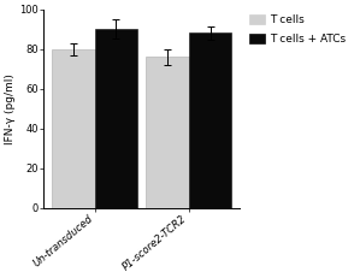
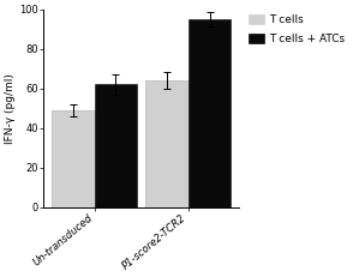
T cells/Un-transduced: 80 -> 49
T cells + ATCs/Un-transduced: 90 -> 62
T cells/P1-score2-TCR2: 76 -> 64
T cells + ATCs/P1-score2-TCR2: 88 -> 95
